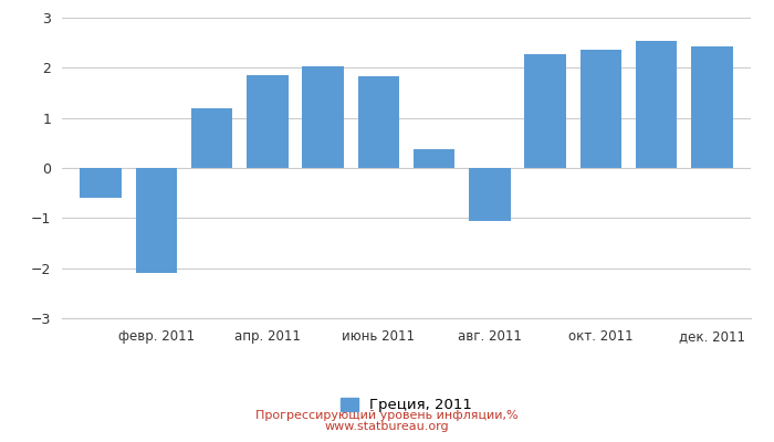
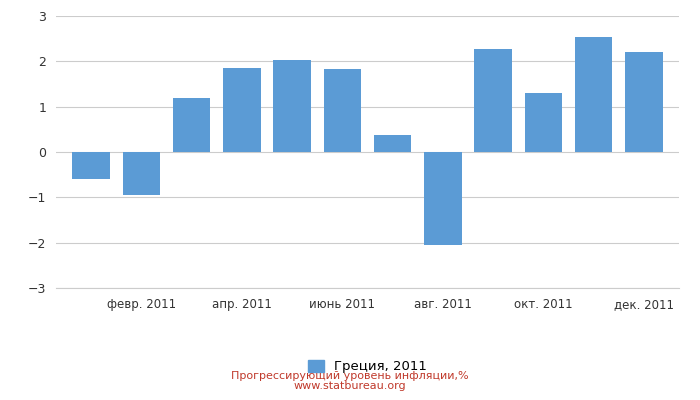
февр. 2011: -2.10 -> -0.95
авг. 2011: -1.05 -> -2.05
окт. 2011: 2.37 -> 1.30
дек. 2011: 2.43 -> 2.20
